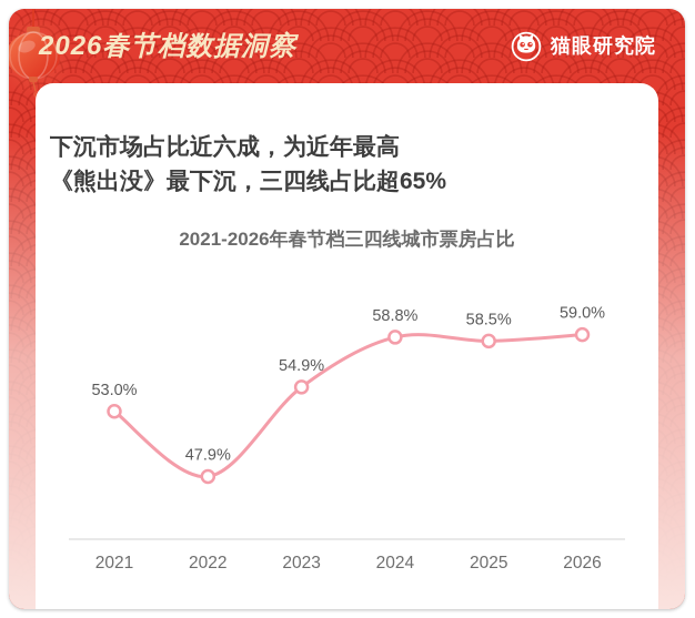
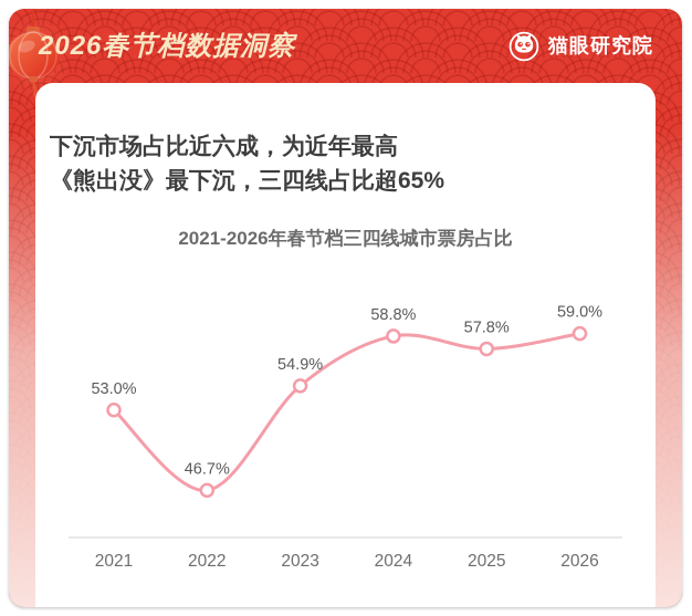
2022: 47.9% -> 46.7%
2025: 58.5% -> 57.8%
